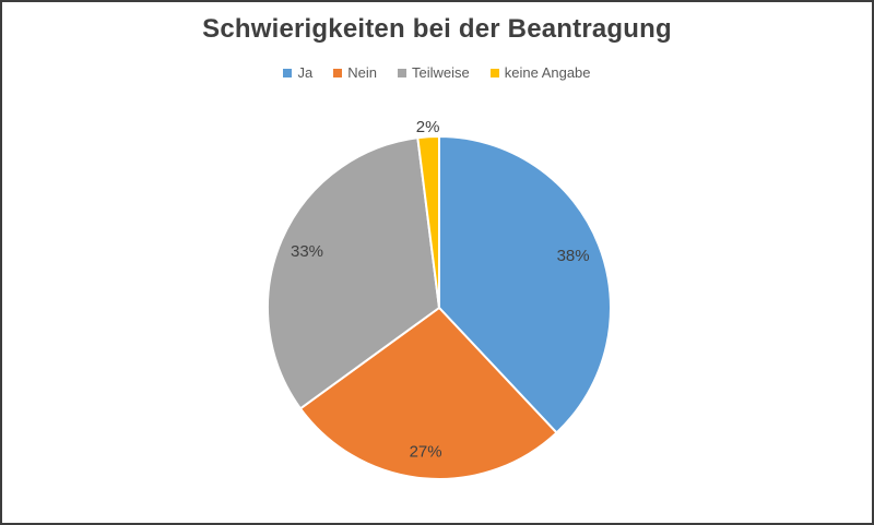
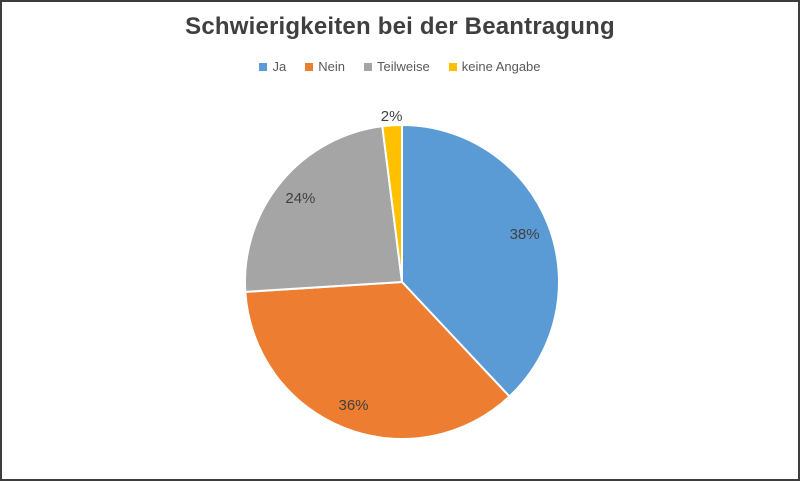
Nein: 27% -> 36%
Teilweise: 33% -> 24%
